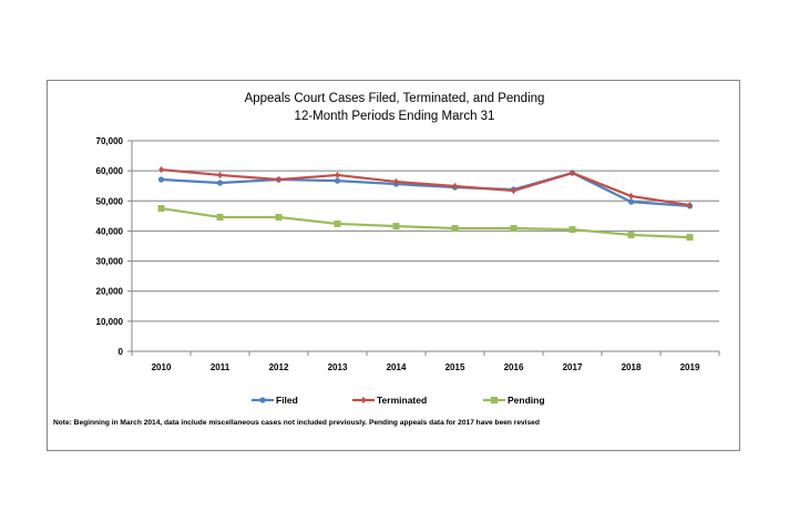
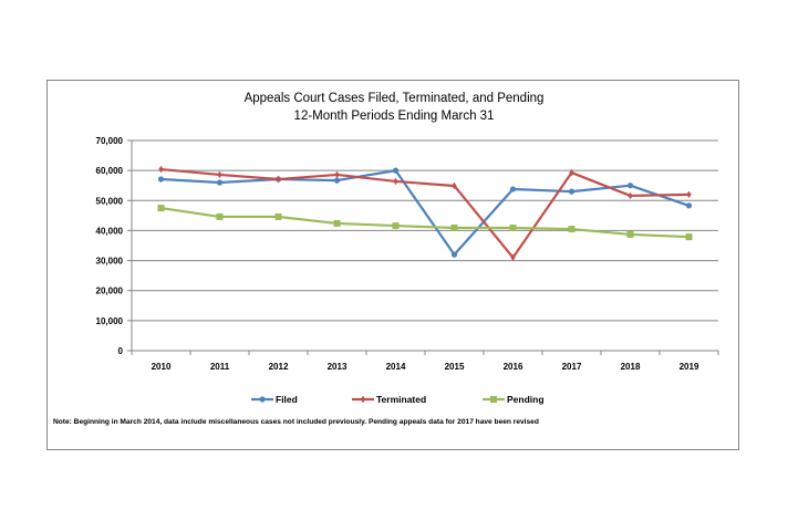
Filed/2014: 56000 -> 60000
Filed/2015: 54000 -> 32000
Terminated/2016: 53000 -> 31000
Filed/2017: 59000 -> 53000
Filed/2018: 50000 -> 55000
Terminated/2019: 49000 -> 52000
